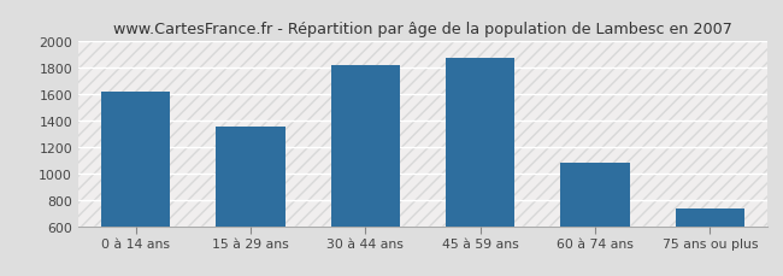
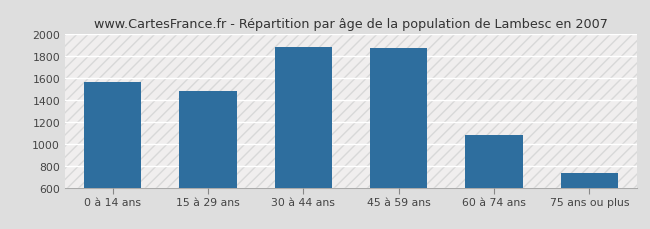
0 à 14 ans: 1610 -> 1560
15 à 29 ans: 1350 -> 1480
30 à 44 ans: 1810 -> 1880
